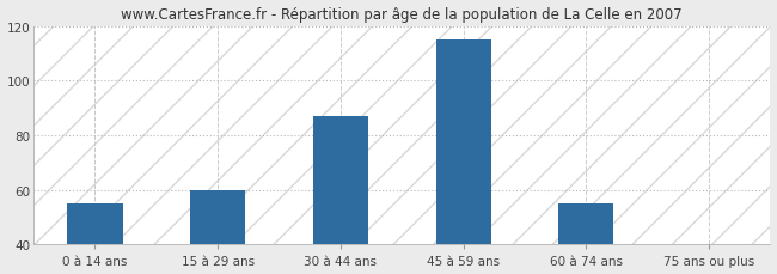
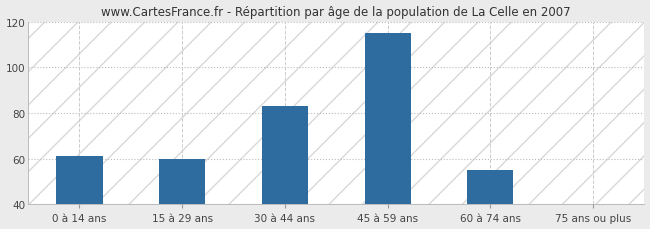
0 à 14 ans: 55 -> 61
30 à 44 ans: 87 -> 83
